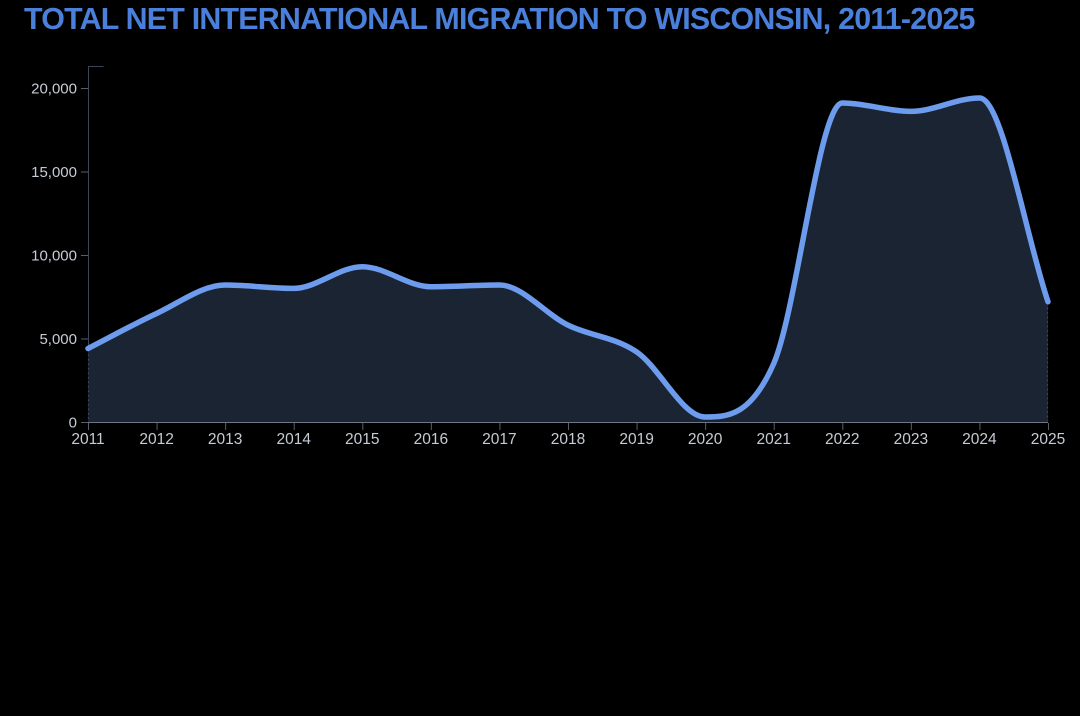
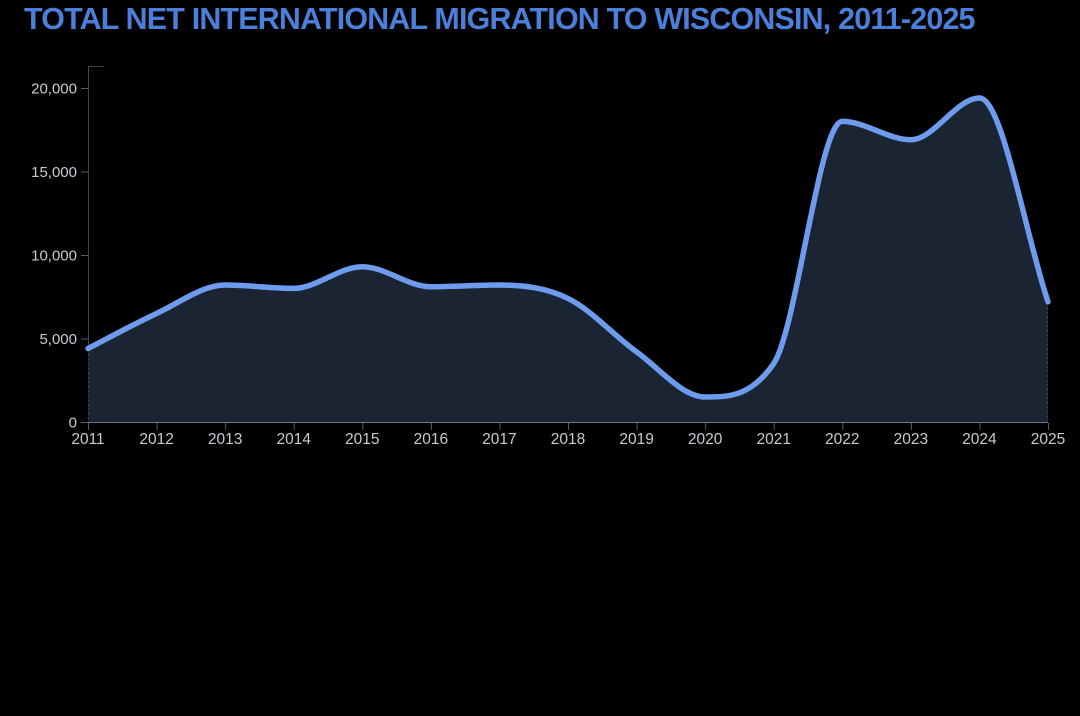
2018: 5800 -> 7400
2020: 300 -> 1500
2022: 19100 -> 18000
2023: 18600 -> 16900
